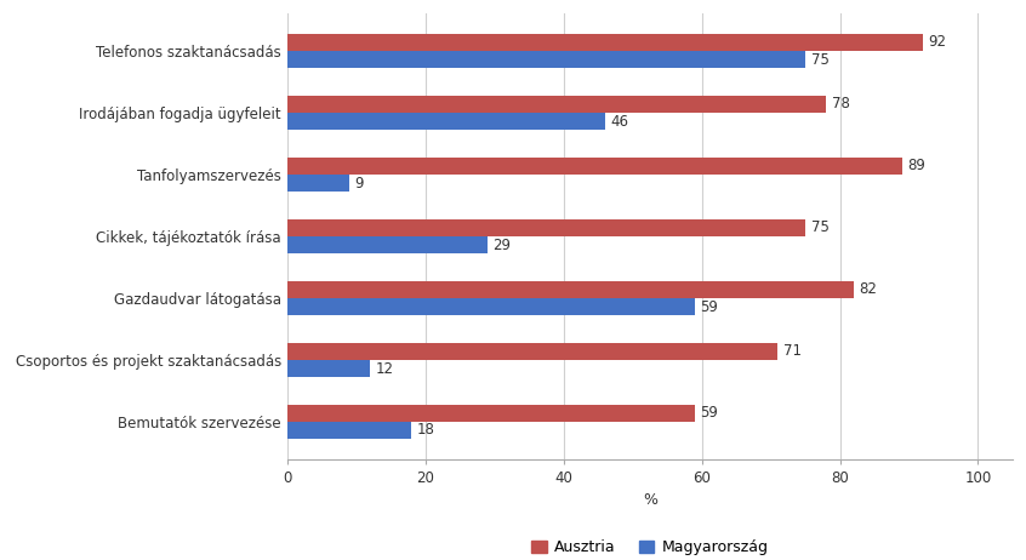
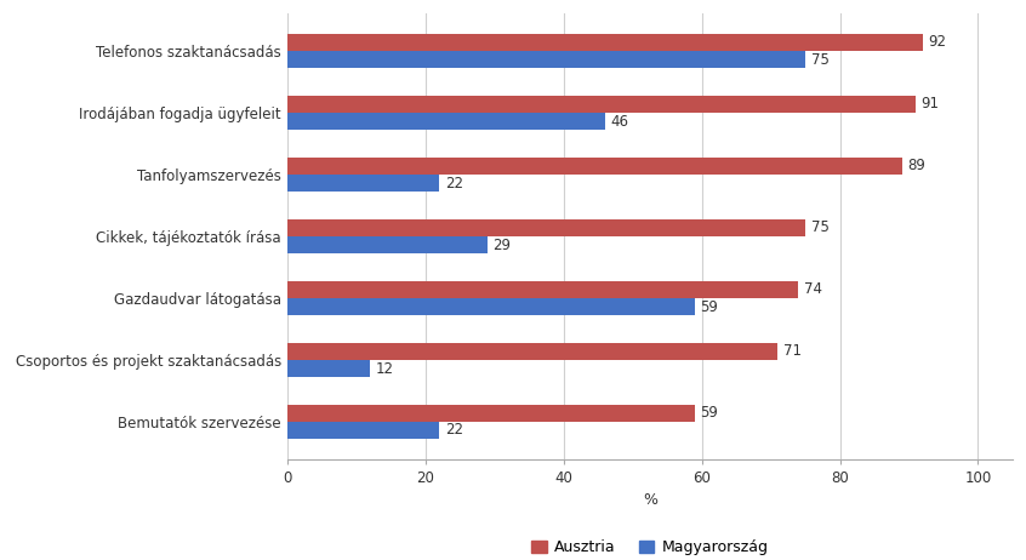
Ausztria/Irodájában fogadja ügyfeleit: 78 -> 91
Magyarország/Tanfolyamszervezés: 9 -> 22
Ausztria/Gazdaudvar látogatása: 82 -> 74
Magyarország/Bemutatók szervezése: 18 -> 22
